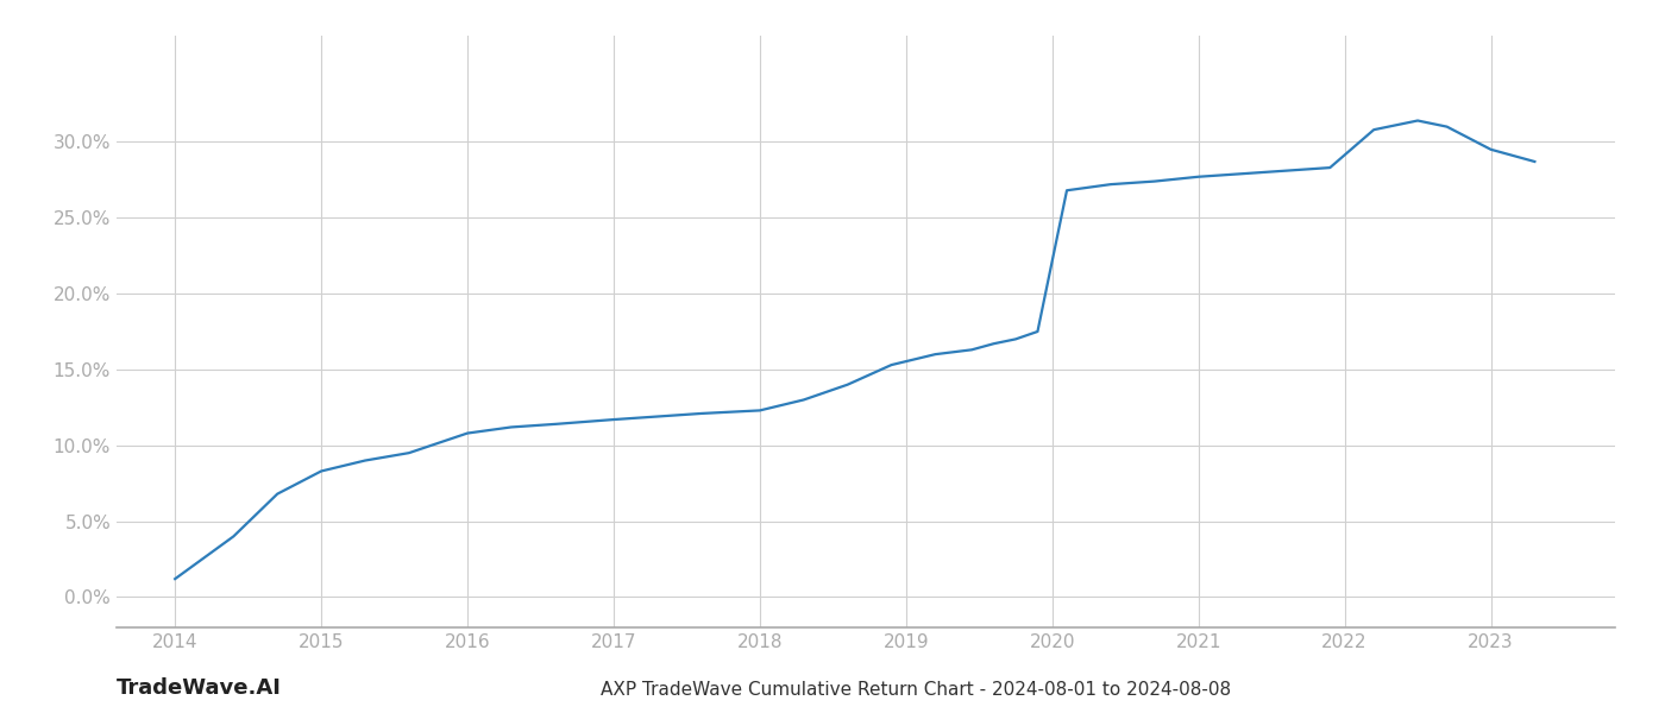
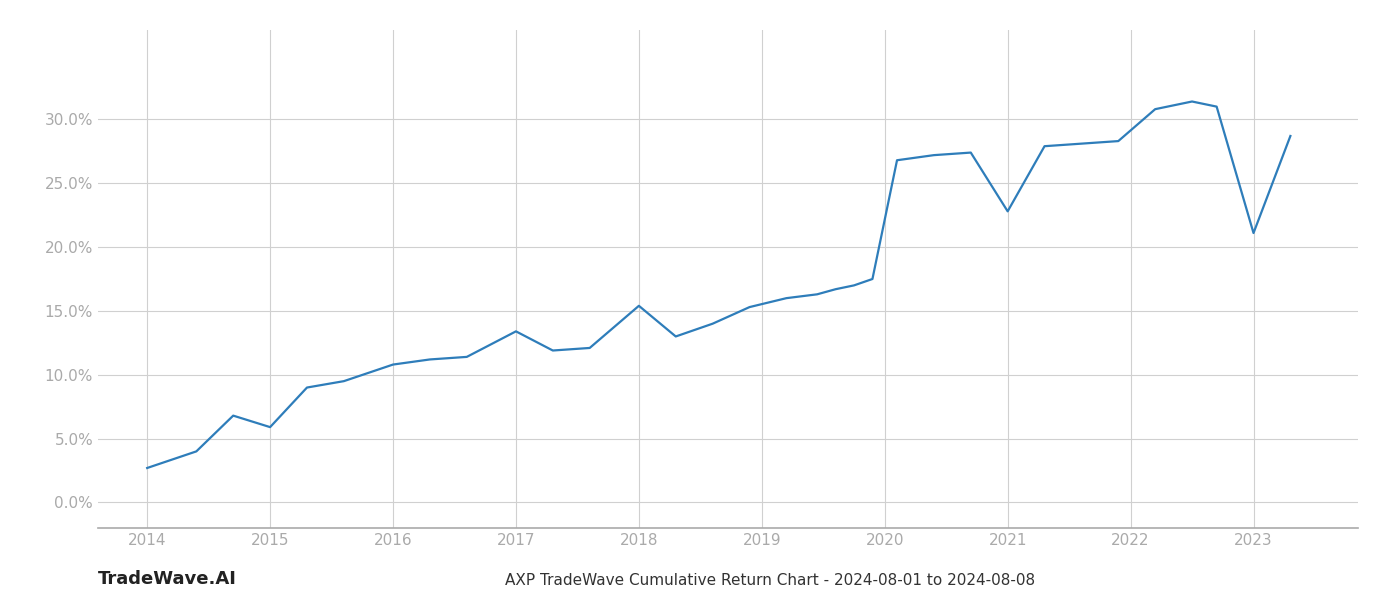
2014: 1.2% -> 2.7%
2015: 8.3% -> 5.9%
2017: 11.7% -> 13.4%
2018: 12.3% -> 15.4%
2021: 27.7% -> 22.8%
2023: 29.5% -> 21.1%
